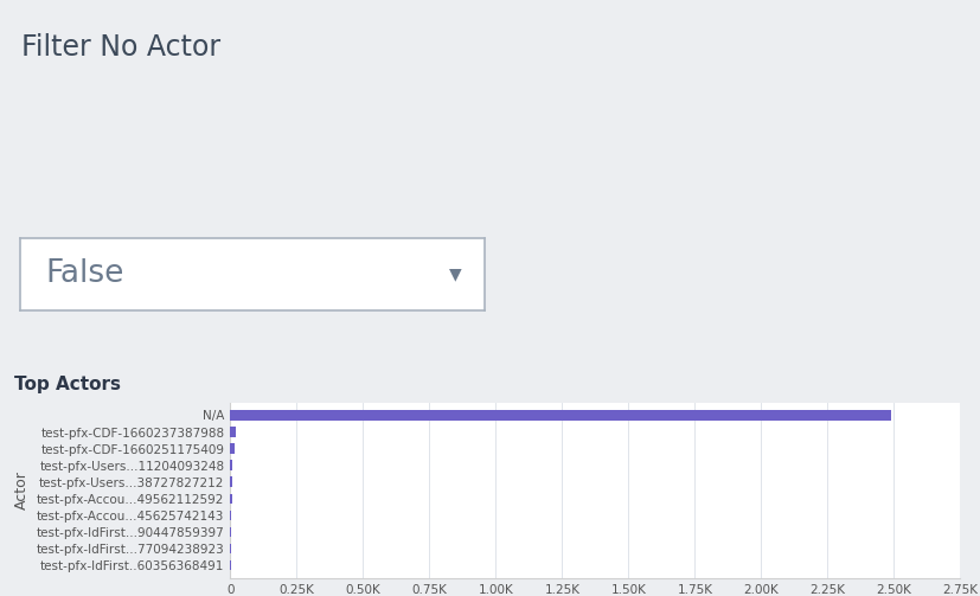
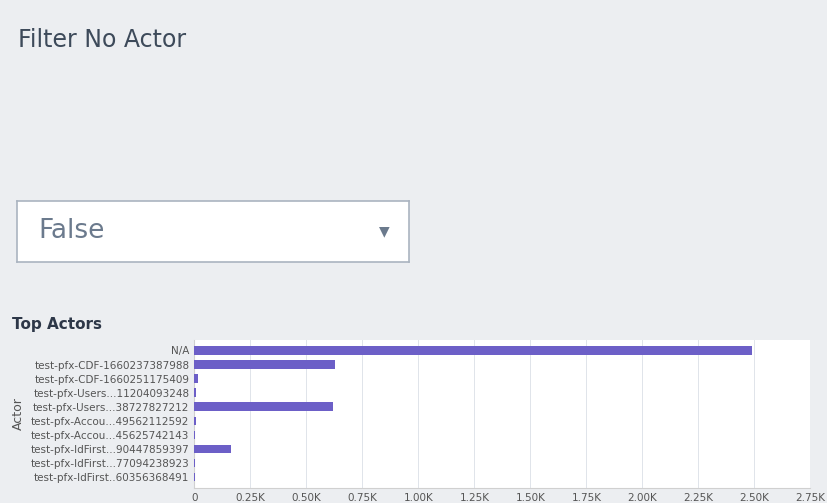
test-pfx-CDF-1660237387988: 0.020K -> 0.630K
test-pfx-Users...38727827212: 0.007K -> 0.620K
test-pfx-IdFirst...90447859397: 0.004K -> 0.165K
